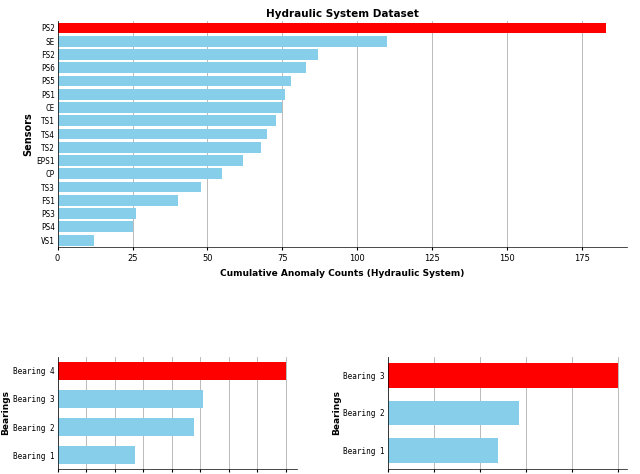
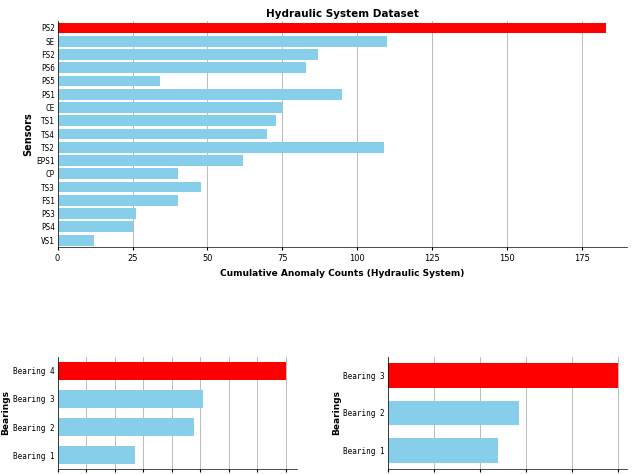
Hydraulic System Dataset/PS5: 78 -> 34
Hydraulic System Dataset/PS1: 76 -> 95
Hydraulic System Dataset/TS2: 68 -> 109
Hydraulic System Dataset/CP: 55 -> 40
